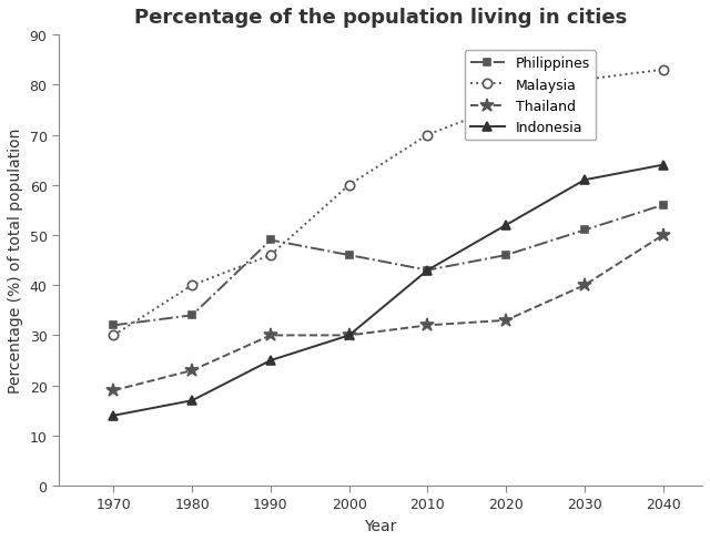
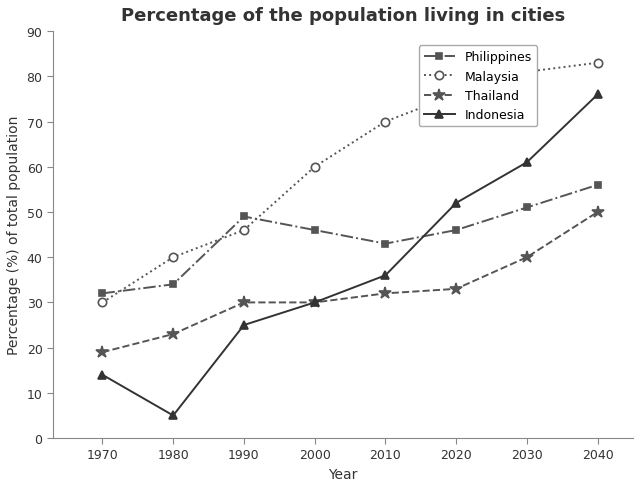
Indonesia/1980: 17 -> 5
Indonesia/2010: 43 -> 36
Indonesia/2040: 64 -> 76
